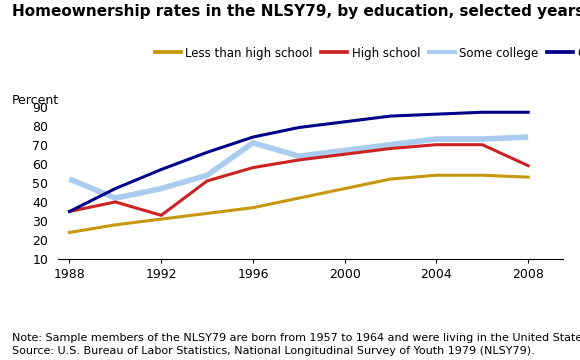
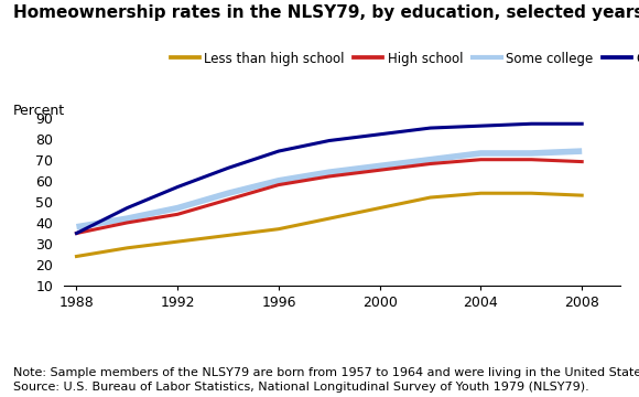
Some college/1988: 52 -> 38
High school/1992: 33 -> 44
Some college/1996: 71 -> 60
High school/2008: 59 -> 69
